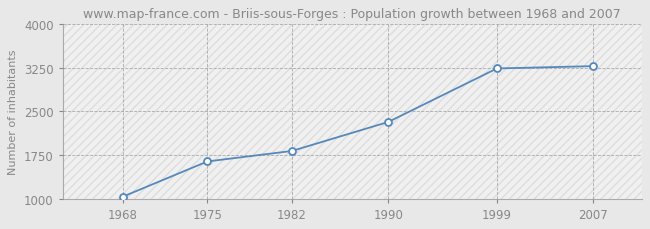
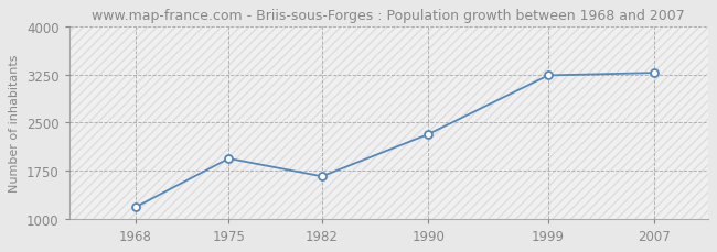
1968: 1040 -> 1180
1975: 1640 -> 1940
1982: 1820 -> 1660
